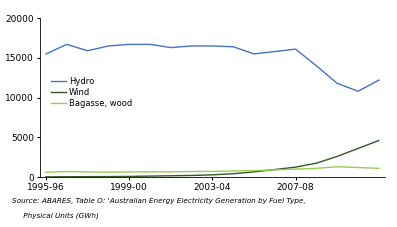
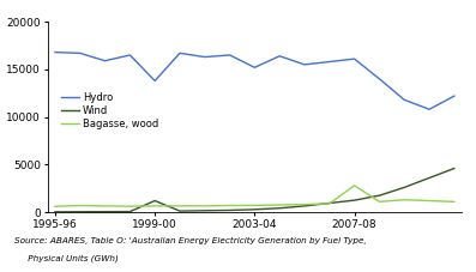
Hydro/1995-96: 15500 -> 16800
Hydro/1999-00: 16700 -> 13800
Wind/1999-00: 100 -> 1200
Hydro/2003-04: 16500 -> 15200
Bagasse, wood/2007-08: 1000 -> 2800
